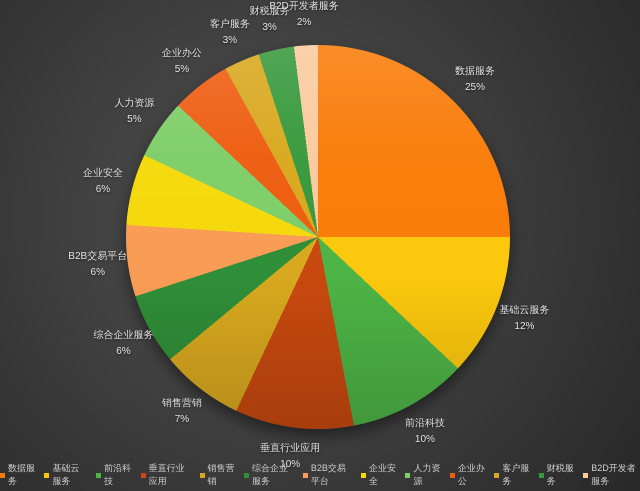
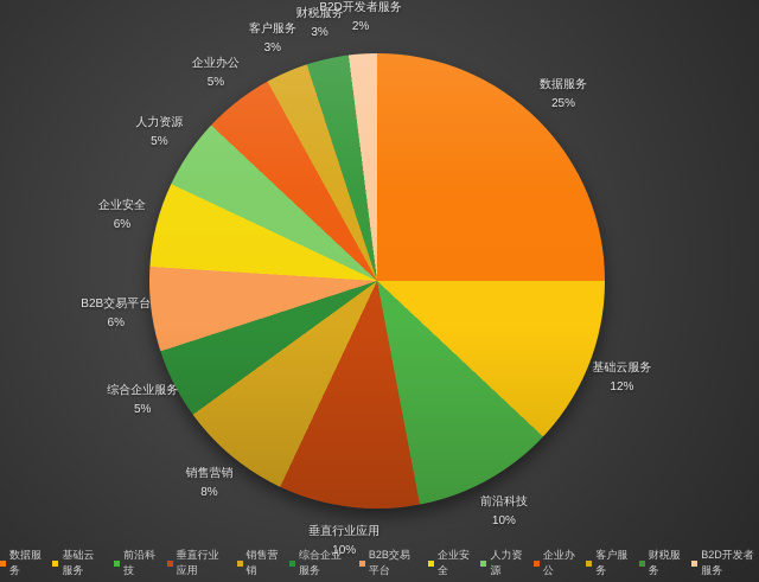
销售营销: 7% -> 8%
综合企业服务: 6% -> 5%
